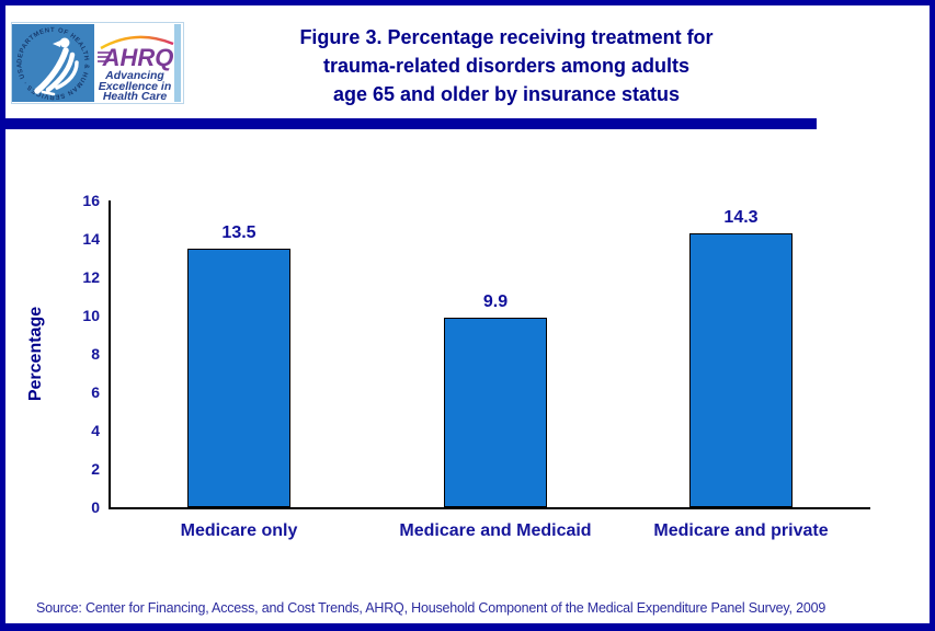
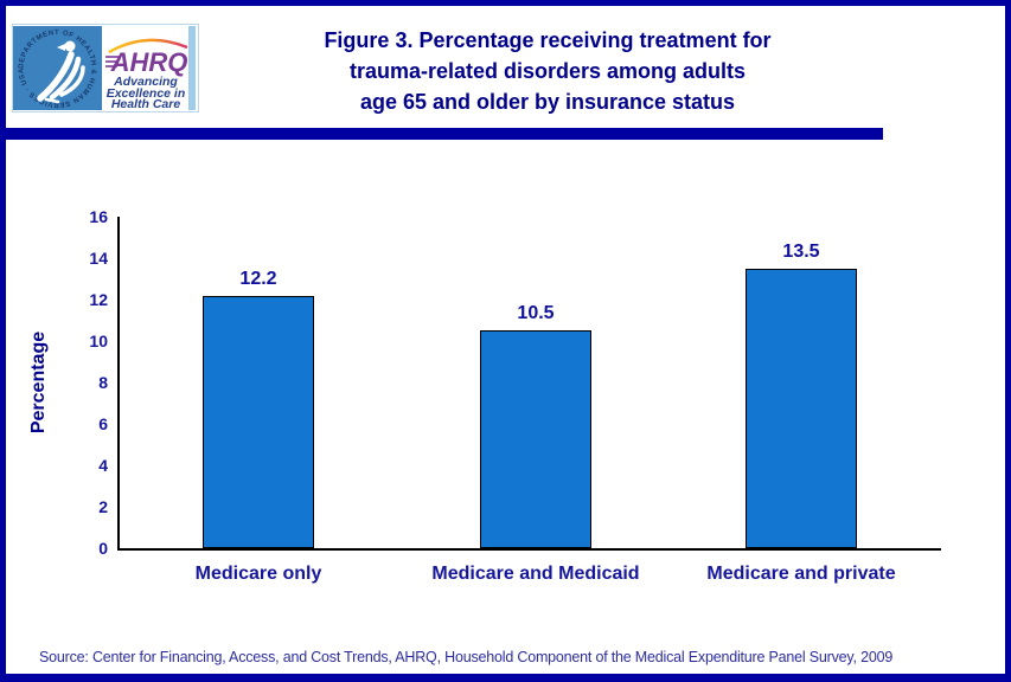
Medicare only: 13.5 -> 12.2
Medicare and Medicaid: 9.9 -> 10.5
Medicare and private: 14.3 -> 13.5
